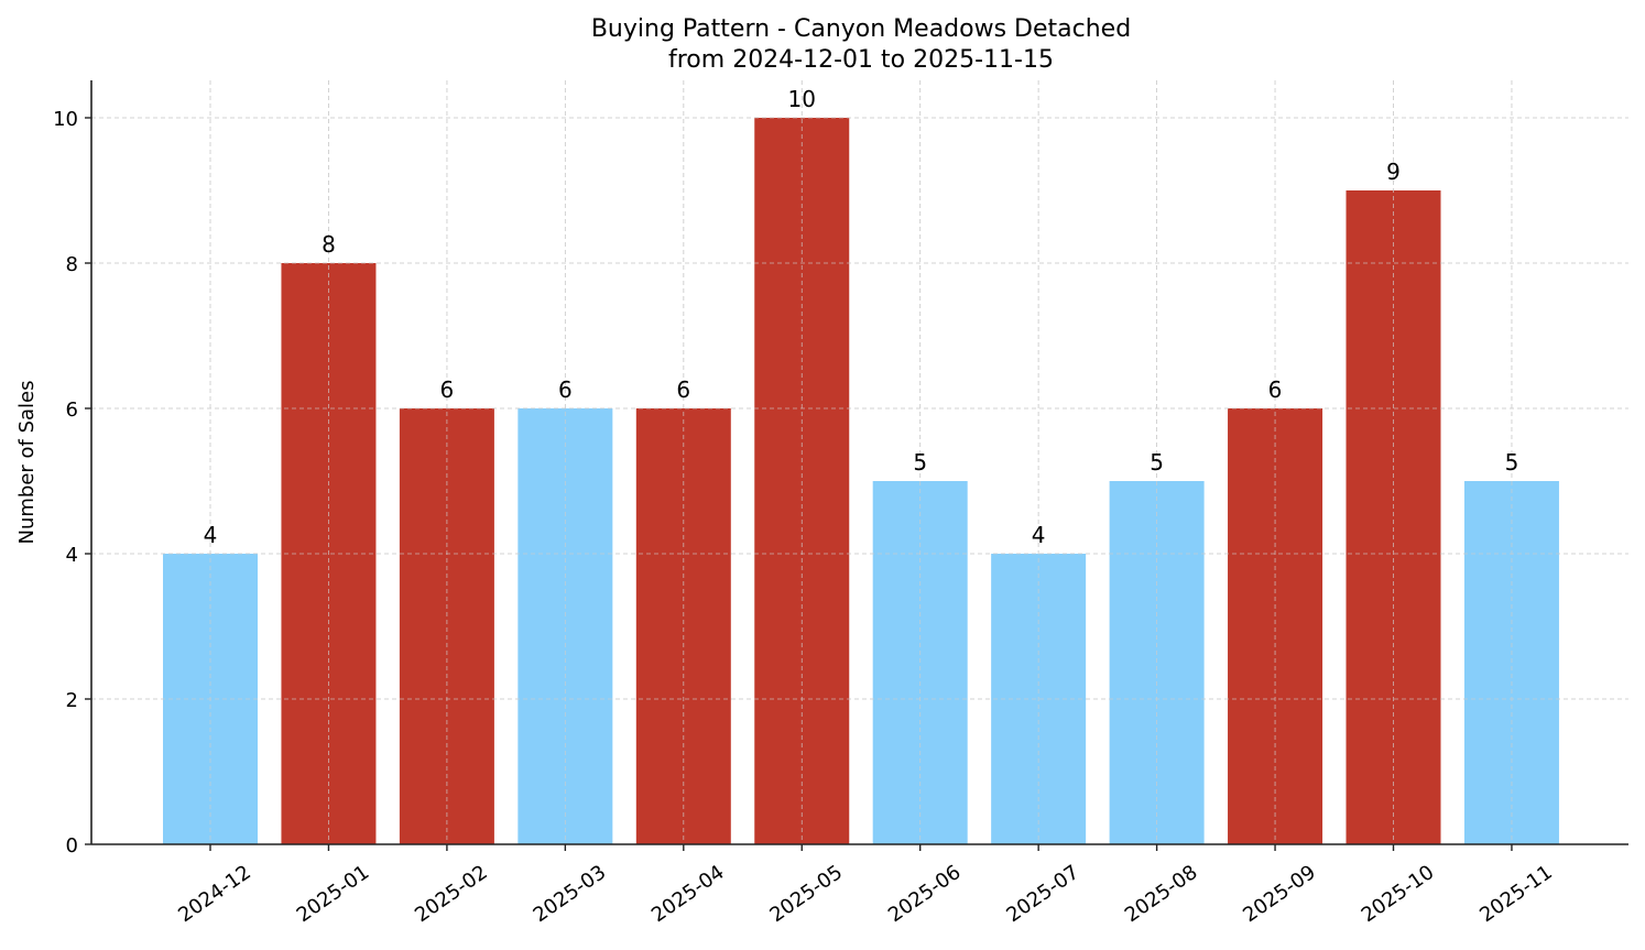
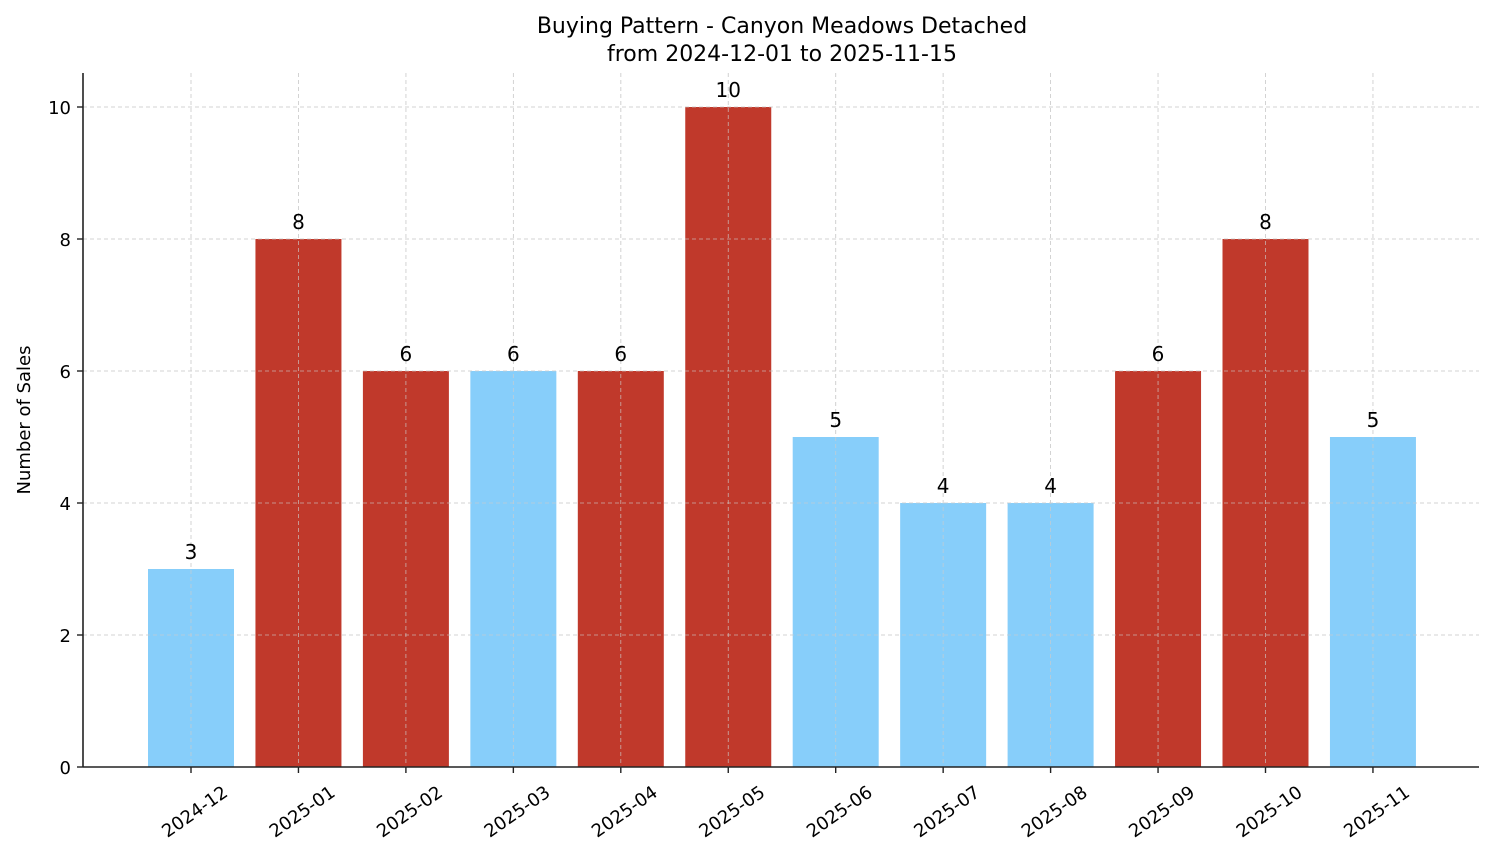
2024-12: 4 -> 3
2025-08: 5 -> 4
2025-10: 9 -> 8
